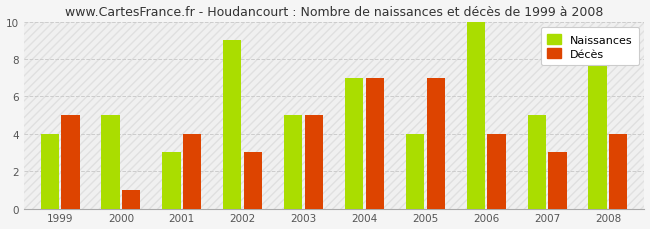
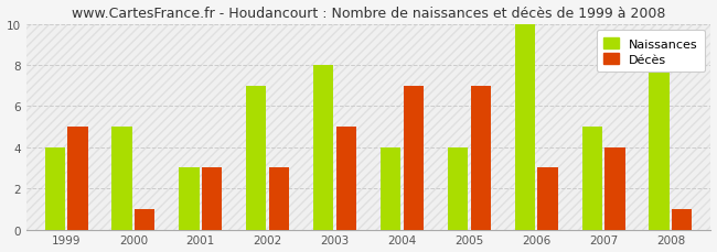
Décès/2001: 4 -> 3
Naissances/2002: 9 -> 7
Naissances/2003: 5 -> 8
Naissances/2004: 7 -> 4
Décès/2006: 4 -> 3
Décès/2007: 3 -> 4
Décès/2008: 4 -> 1
